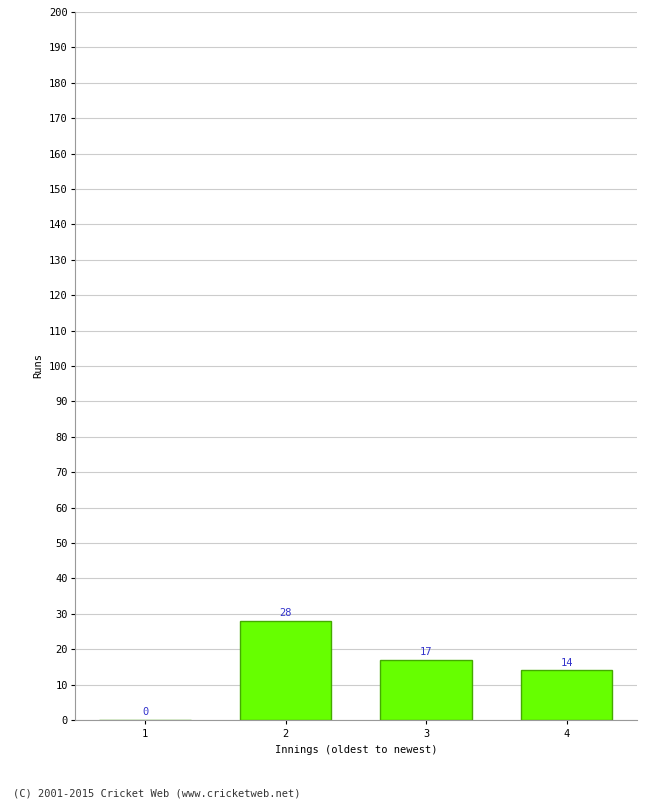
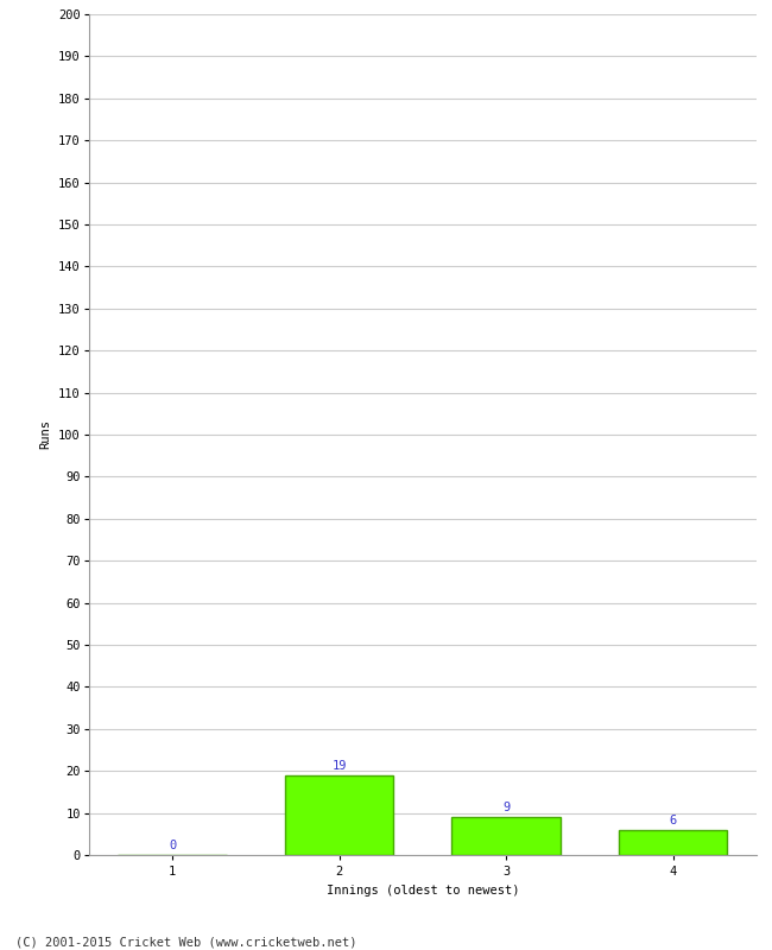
2: 28 -> 19
3: 17 -> 9
4: 14 -> 6
